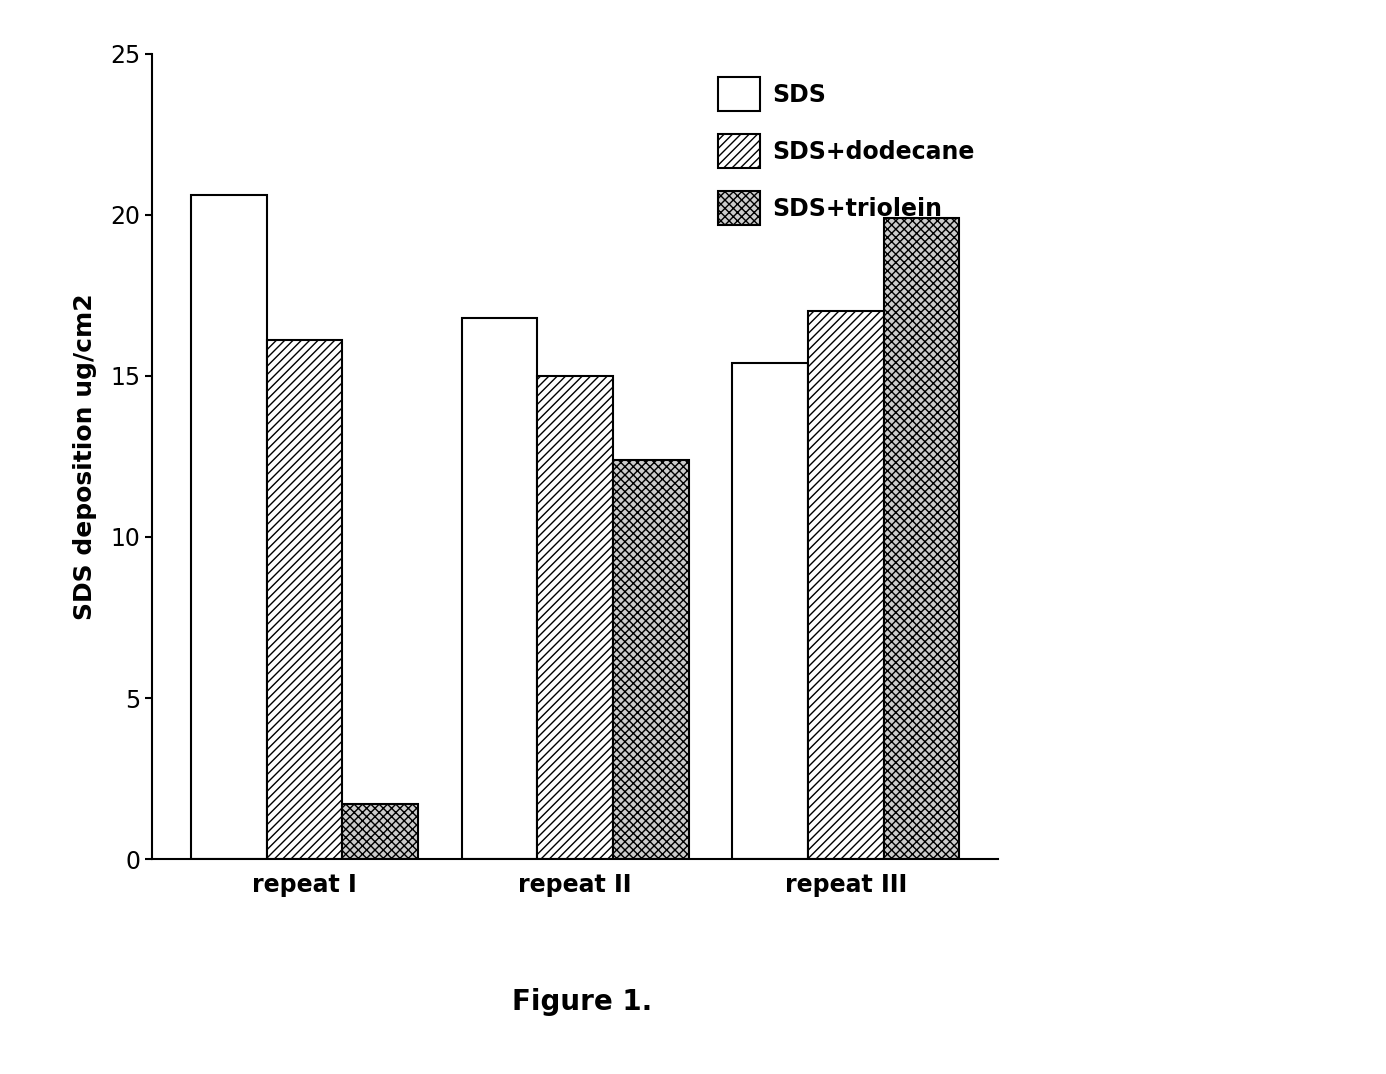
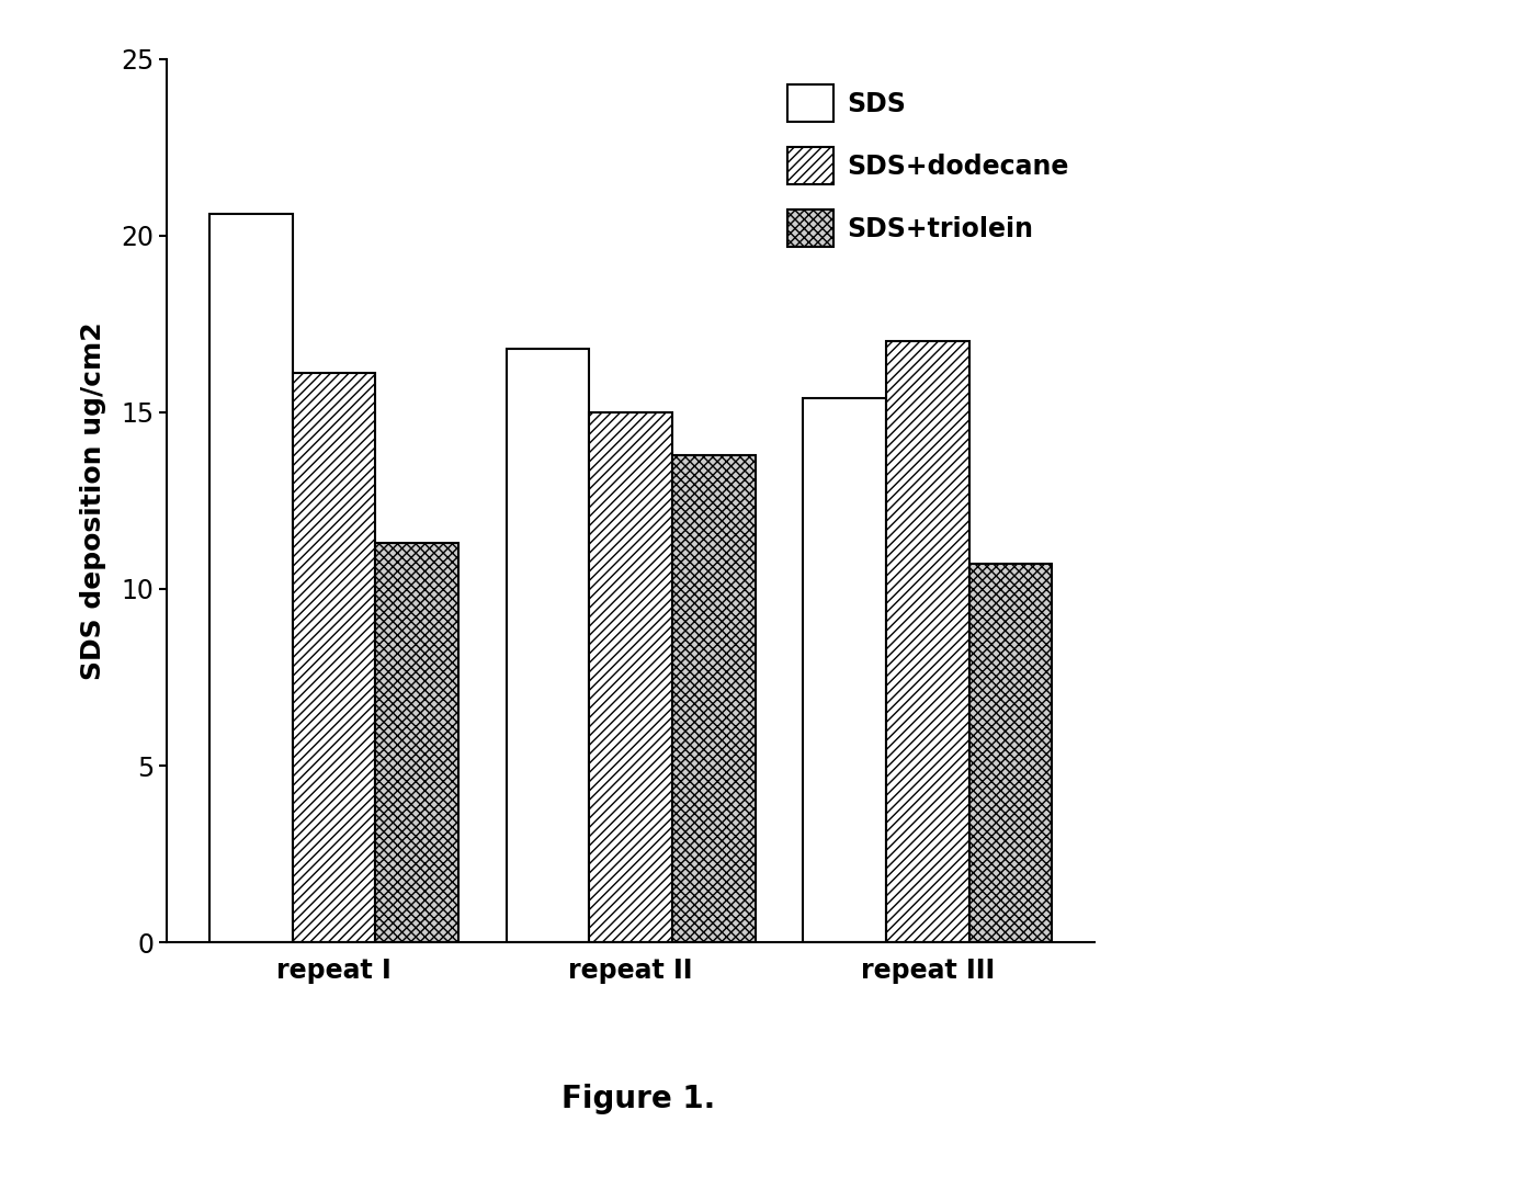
SDS+triolein/repeat I: 1.7 -> 11.3
SDS+triolein/repeat II: 12.4 -> 13.8
SDS+triolein/repeat III: 19.9 -> 10.7
